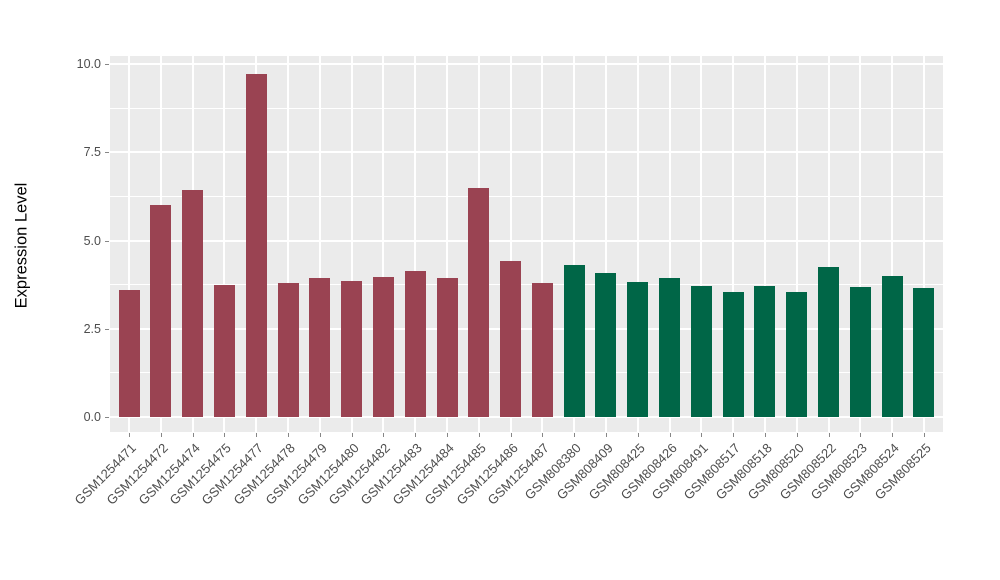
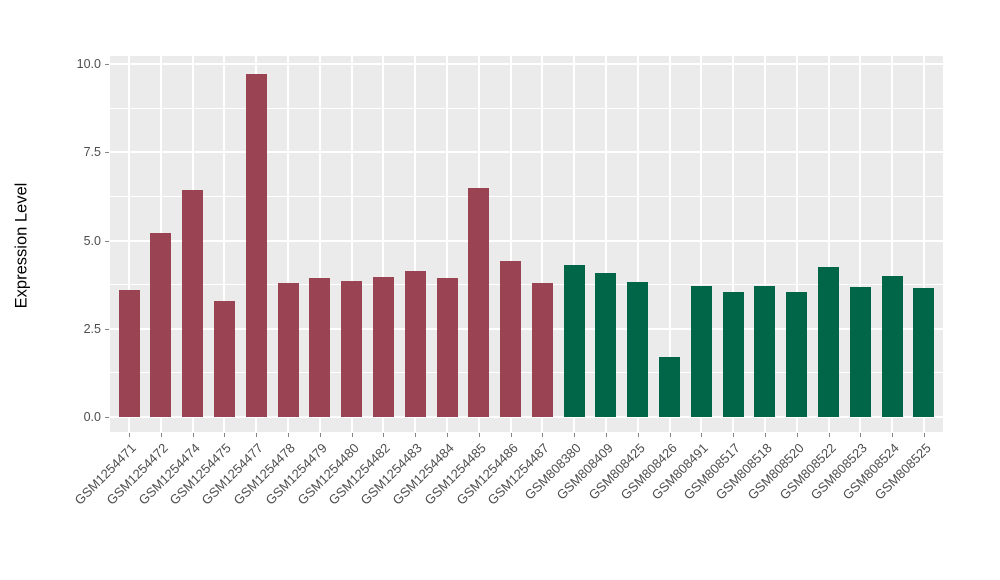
GSM1254472: 6.0 -> 5.2
GSM1254475: 3.8 -> 3.3
GSM808426: 4.0 -> 1.7
